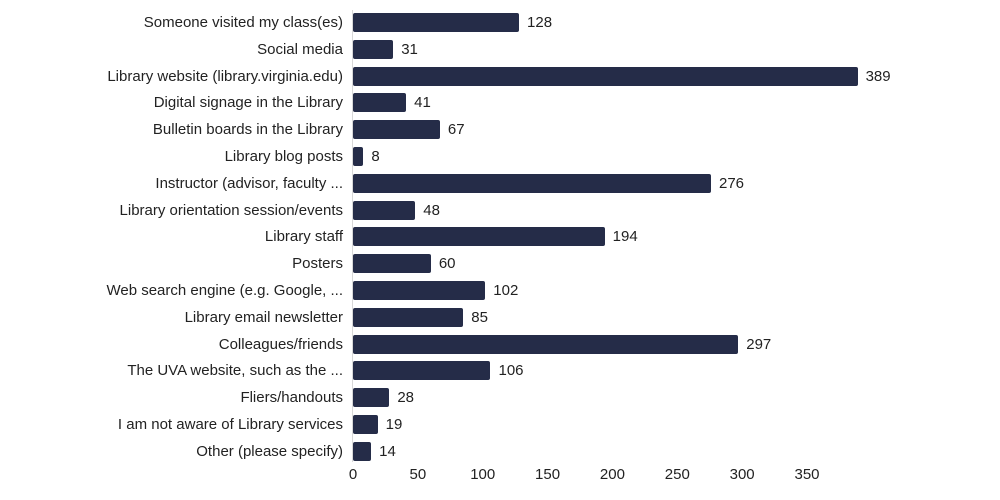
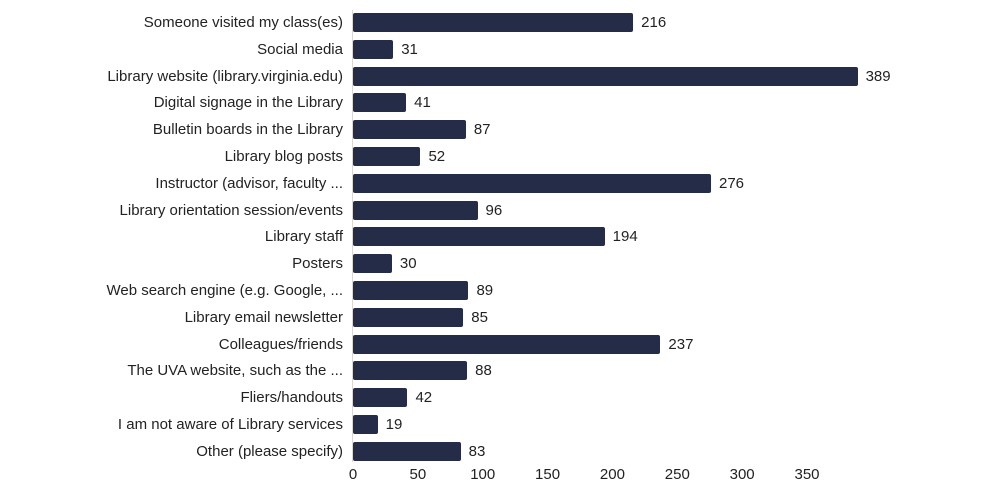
Someone visited my class(es): 128 -> 216
Bulletin boards in the Library: 67 -> 87
Library blog posts: 8 -> 52
Library orientation session/events: 48 -> 96
Posters: 60 -> 30
Web search engine (e.g. Google, ...: 102 -> 89
Colleagues/friends: 297 -> 237
The UVA website, such as the ...: 106 -> 88
Fliers/handouts: 28 -> 42
Other (please specify): 14 -> 83
